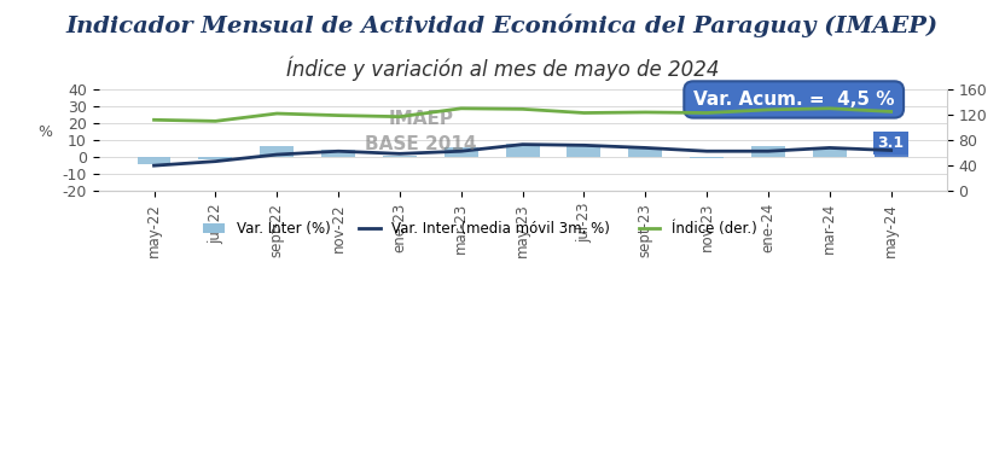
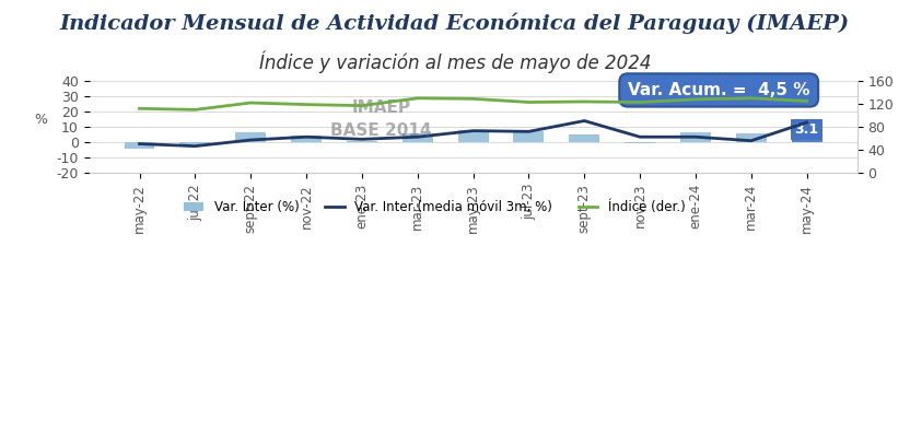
Var. Inter (media móvil 3m, %)/may-22: -5 -> -1
Var. Inter (media móvil 3m, %)/sept-23: 6 -> 14
Var. Inter (media móvil 3m, %)/mar-24: 6 -> 1
Var. Inter (media móvil 3m, %)/may-24: 4 -> 13
